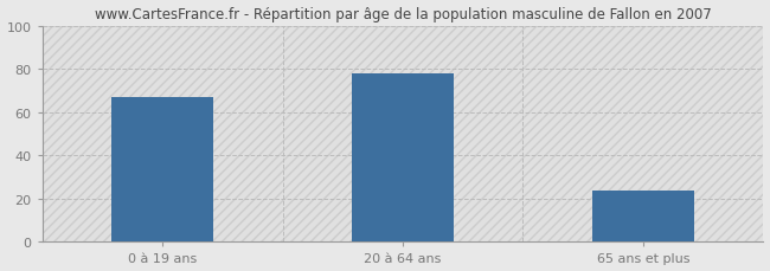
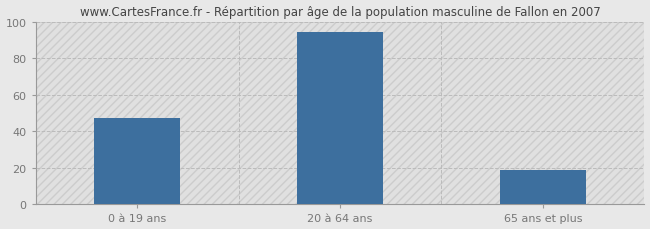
0 à 19 ans: 67 -> 47
20 à 64 ans: 78 -> 94
65 ans et plus: 24 -> 19
